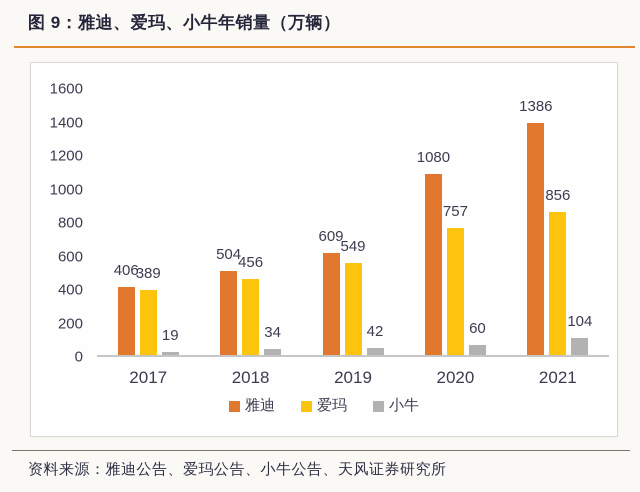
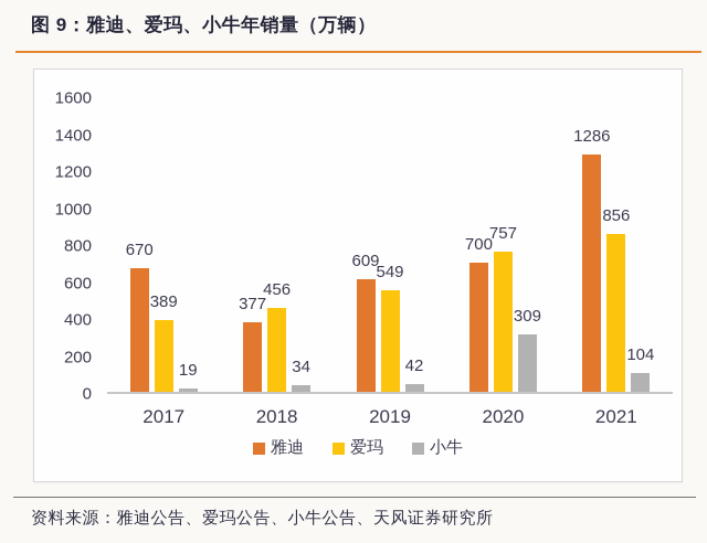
雅迪/2017: 406 -> 670
雅迪/2018: 504 -> 377
雅迪/2020: 1080 -> 700
小牛/2020: 60 -> 309
雅迪/2021: 1386 -> 1286
